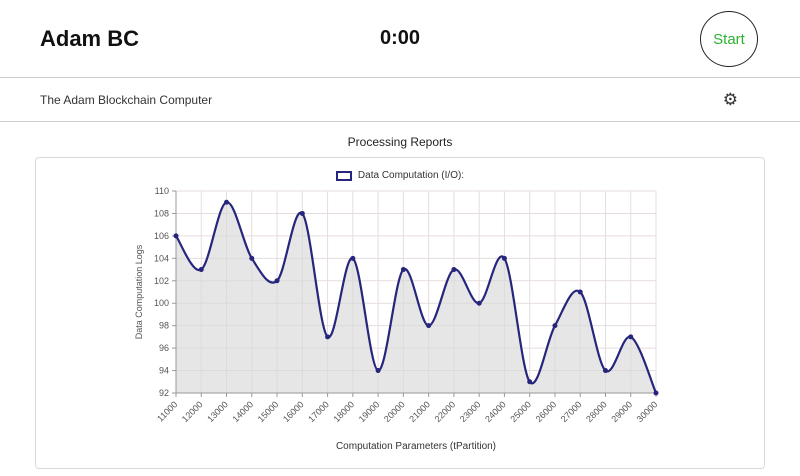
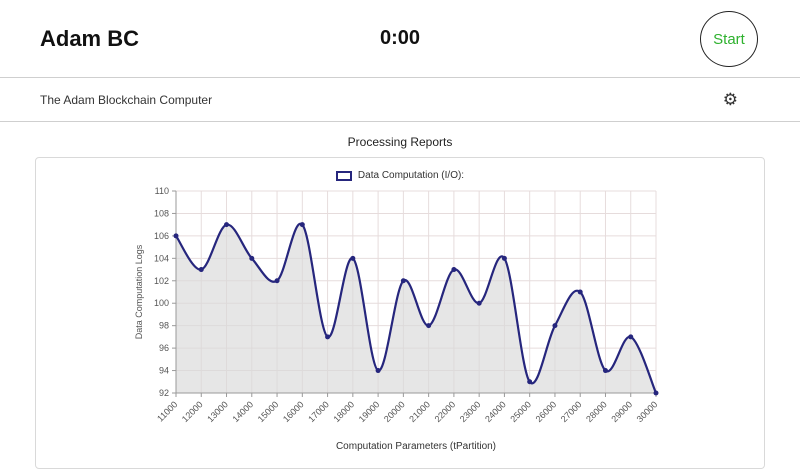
13000: 109 -> 107
16000: 108 -> 107
20000: 103 -> 102
